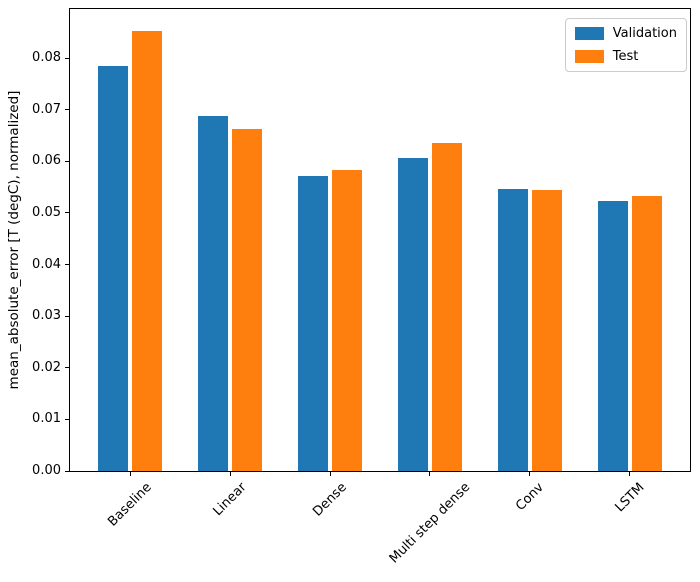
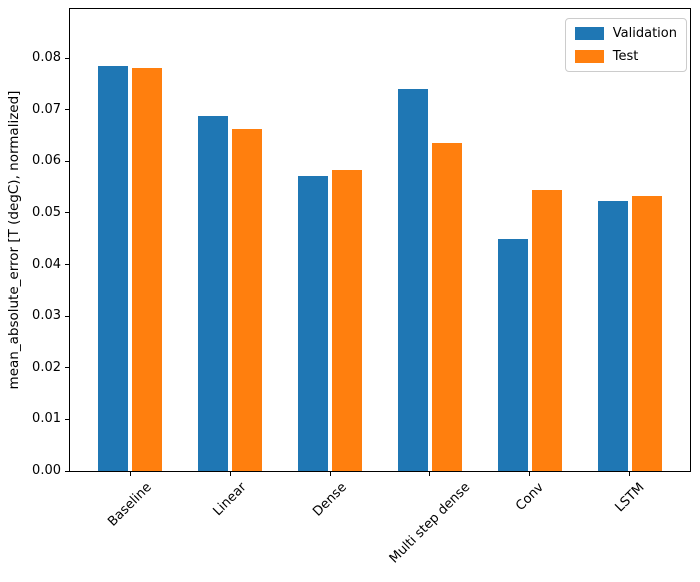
Test/Baseline: 0.085 -> 0.078
Validation/Multi step dense: 0.061 -> 0.074
Validation/Conv: 0.055 -> 0.045
